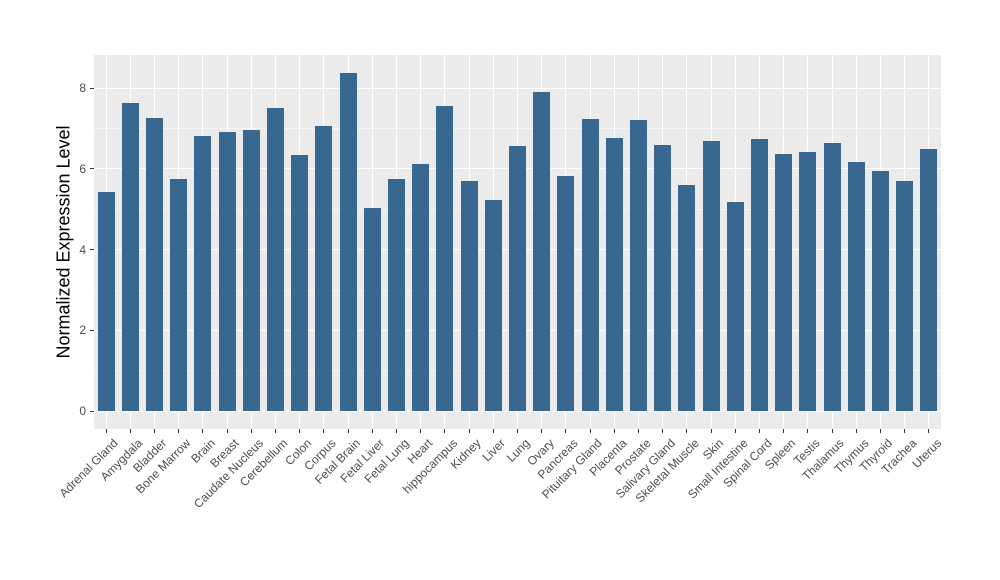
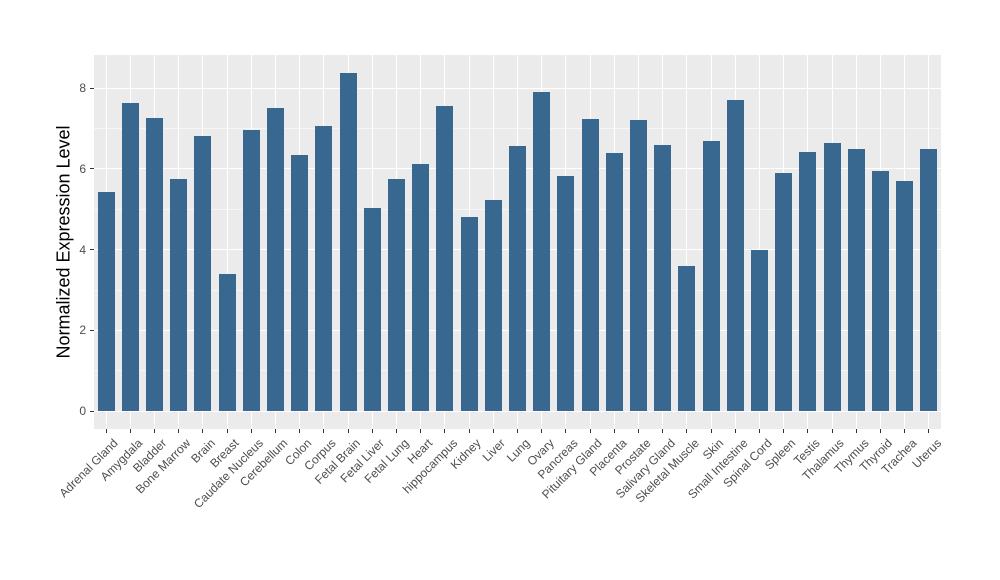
Breast: 6.9 -> 3.4
Kidney: 5.7 -> 4.8
Placenta: 6.8 -> 6.4
Skeletal Muscle: 5.6 -> 3.6
Small Intestine: 5.2 -> 7.7
Spinal Cord: 6.8 -> 4.0
Spleen: 6.4 -> 5.9
Thymus: 6.2 -> 6.5
